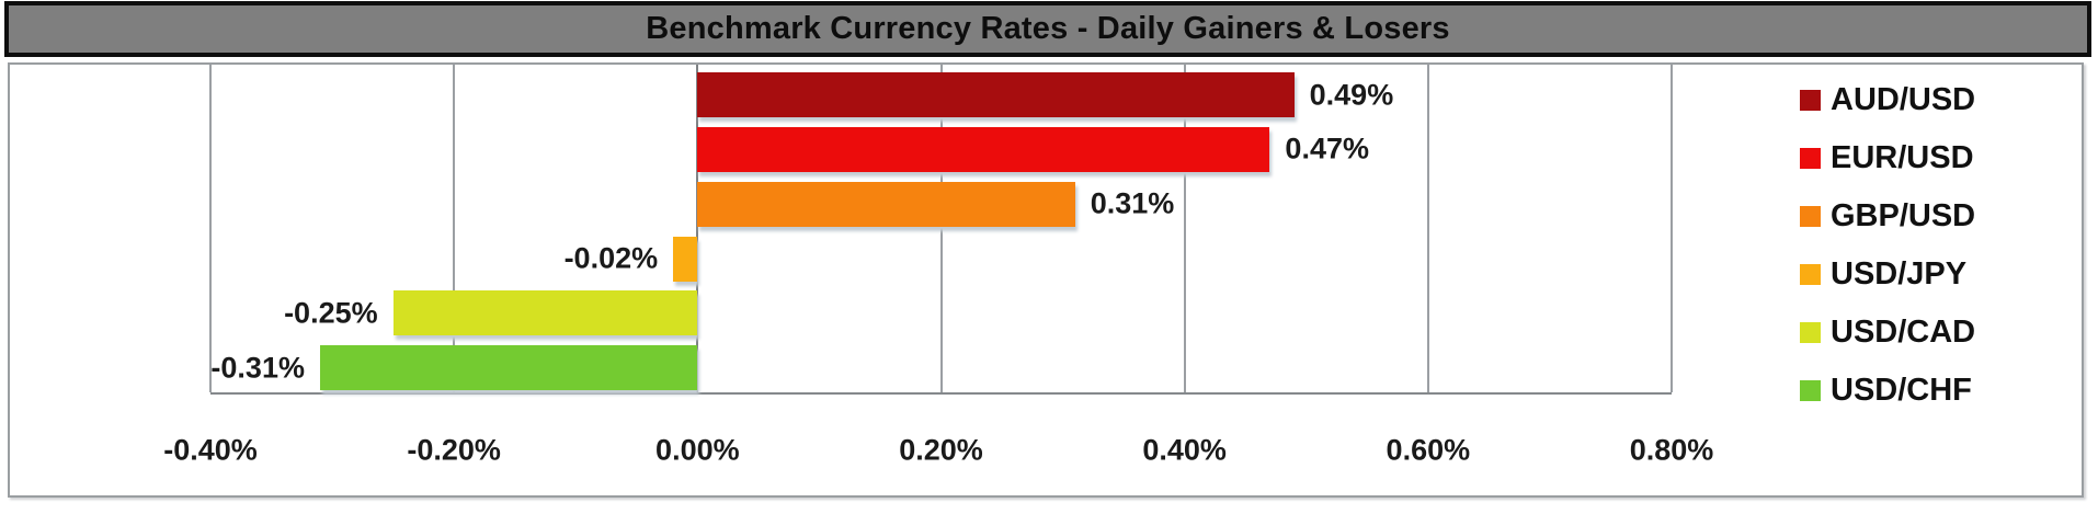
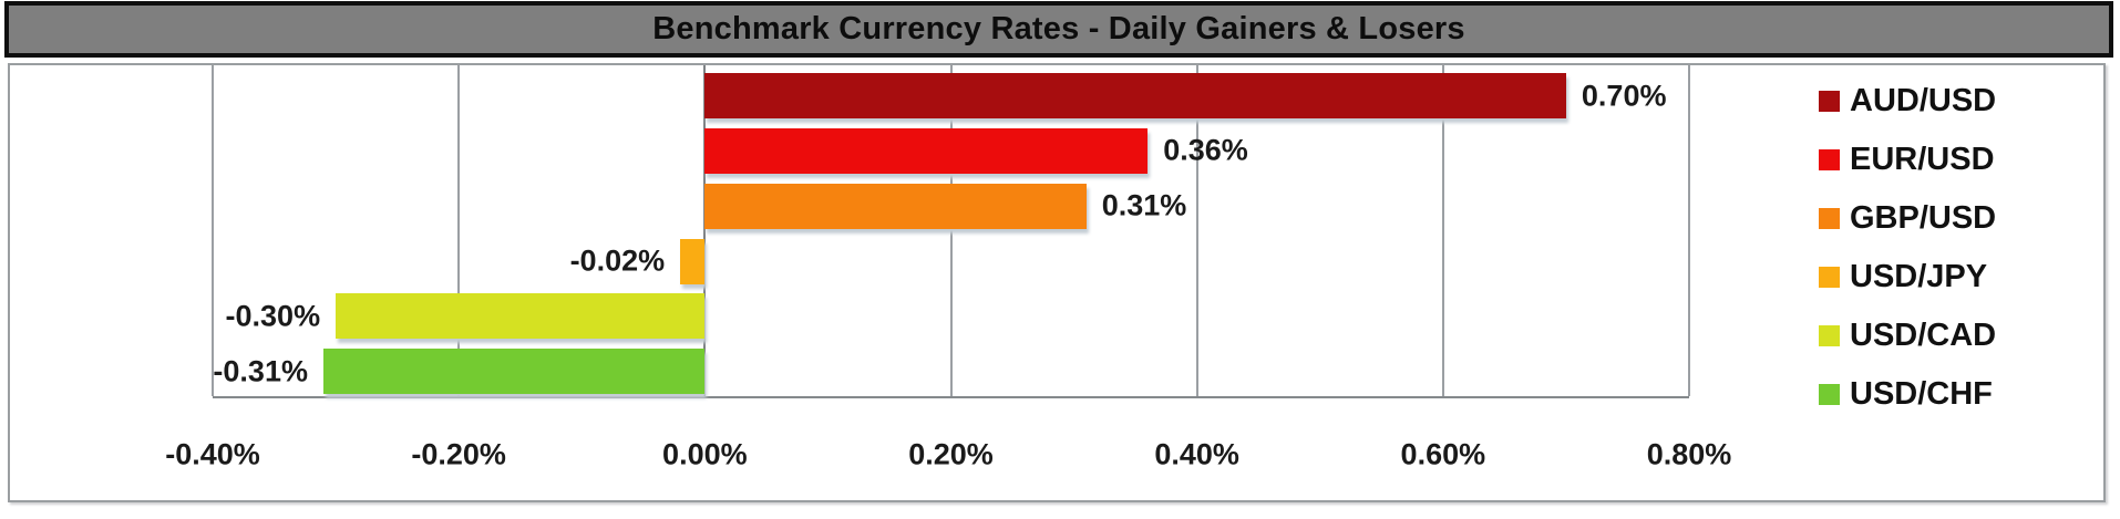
AUD/USD: 0.49% -> 0.70%
EUR/USD: 0.47% -> 0.36%
USD/CAD: -0.25% -> -0.30%
